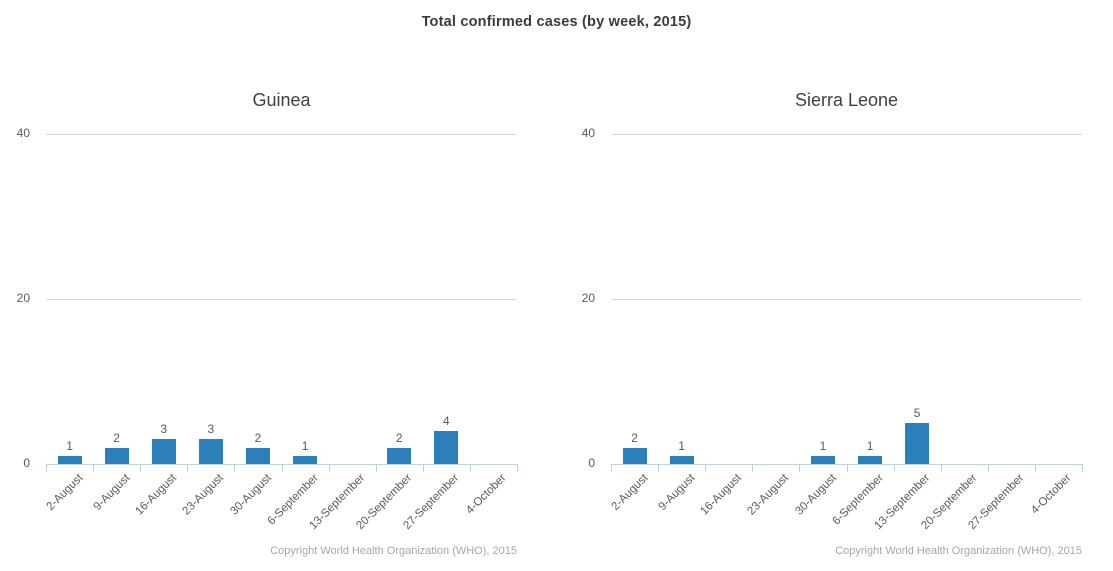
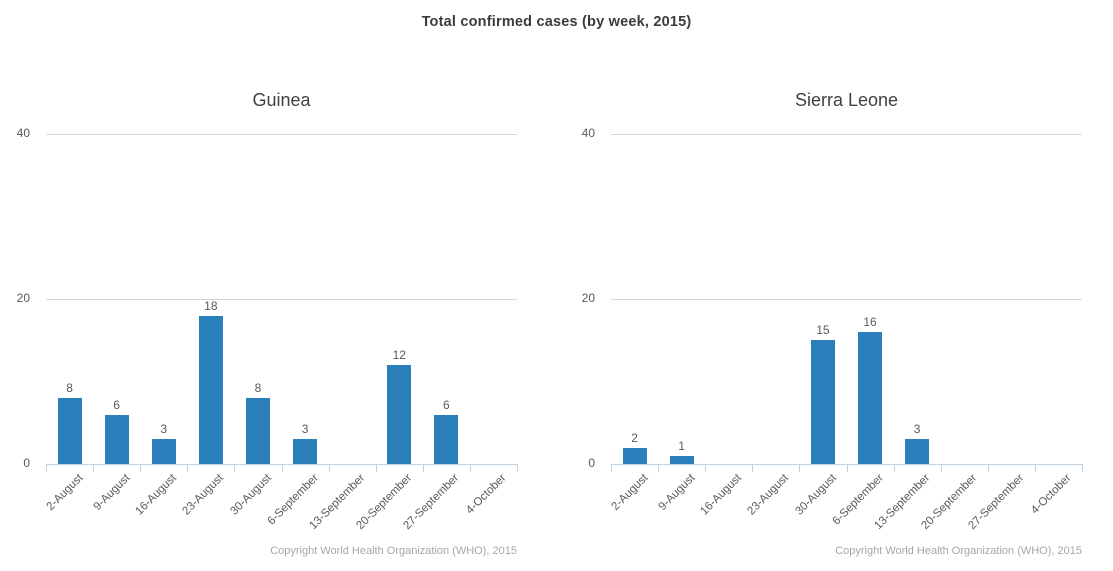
Guinea/2-August: 1 -> 8
Guinea/9-August: 2 -> 6
Guinea/23-August: 3 -> 18
Guinea/30-August: 2 -> 8
Guinea/6-September: 1 -> 3
Guinea/20-September: 2 -> 12
Guinea/27-September: 4 -> 6
Sierra Leone/30-August: 1 -> 15
Sierra Leone/6-September: 1 -> 16
Sierra Leone/13-September: 5 -> 3
